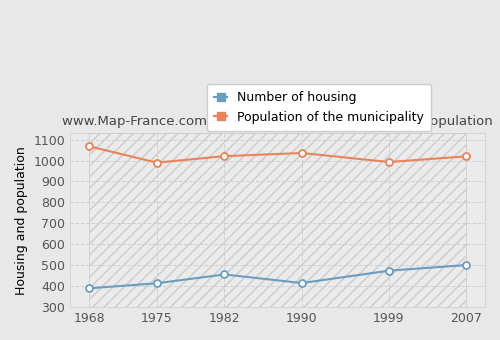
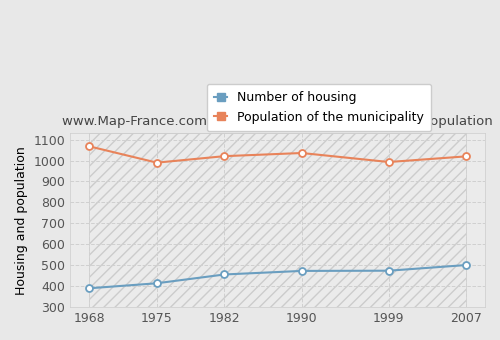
Number of housing/1990: 415 -> 473
